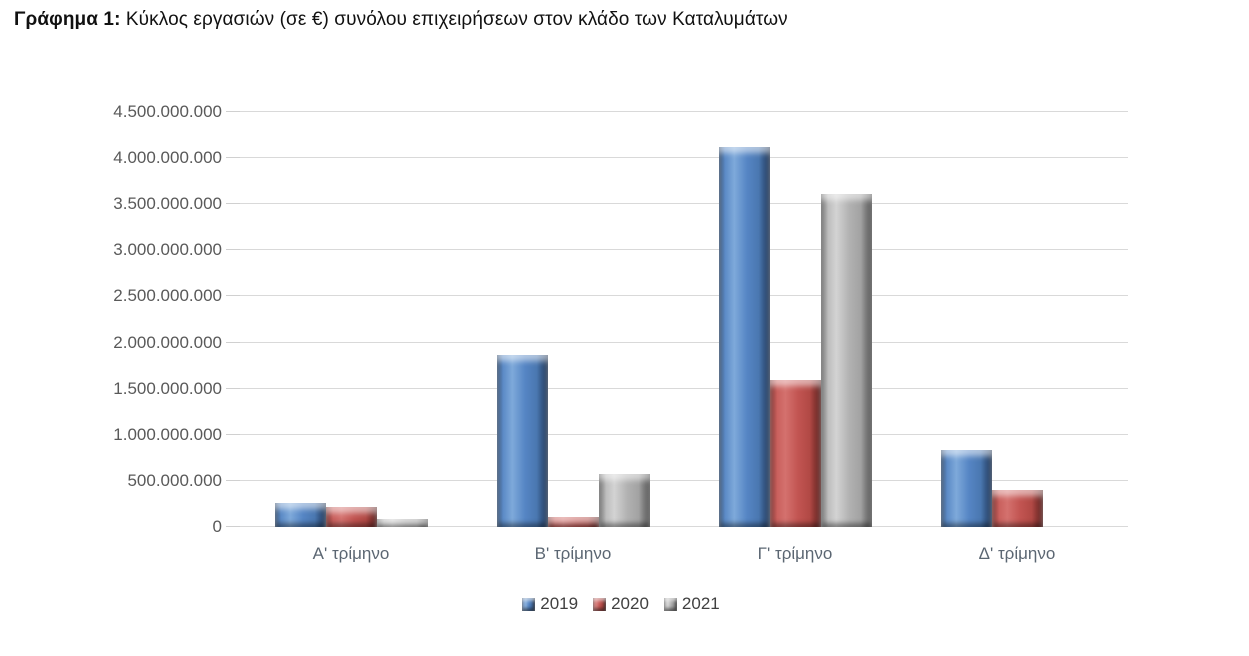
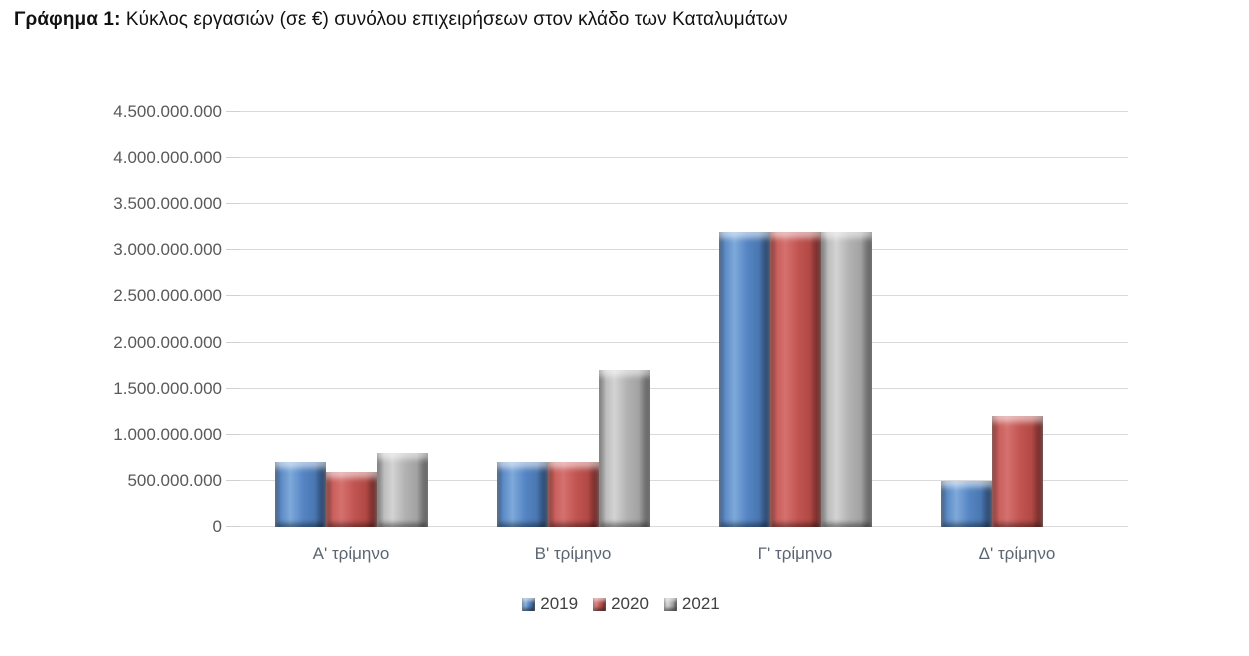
2019/Α' τρίμηνο: 300000000 -> 700000000
2020/Α' τρίμηνο: 200000000 -> 600000000
2021/Α' τρίμηνο: 100000000 -> 800000000
2019/Β' τρίμηνο: 1900000000 -> 700000000
2020/Β' τρίμηνο: 100000000 -> 700000000
2021/Β' τρίμηνο: 600000000 -> 1700000000
2019/Γ' τρίμηνο: 4100000000 -> 3200000000
2020/Γ' τρίμηνο: 1600000000 -> 3200000000
2021/Γ' τρίμηνο: 3600000000 -> 3200000000
2019/Δ' τρίμηνο: 800000000 -> 500000000
2020/Δ' τρίμηνο: 400000000 -> 1200000000
